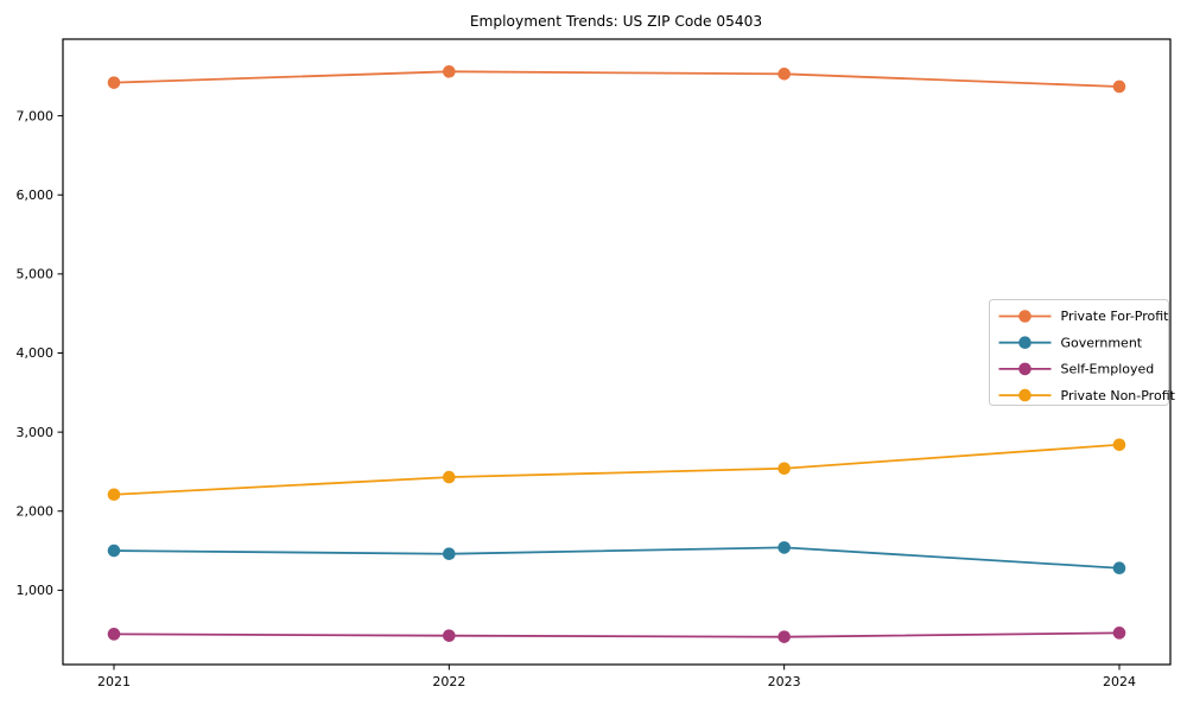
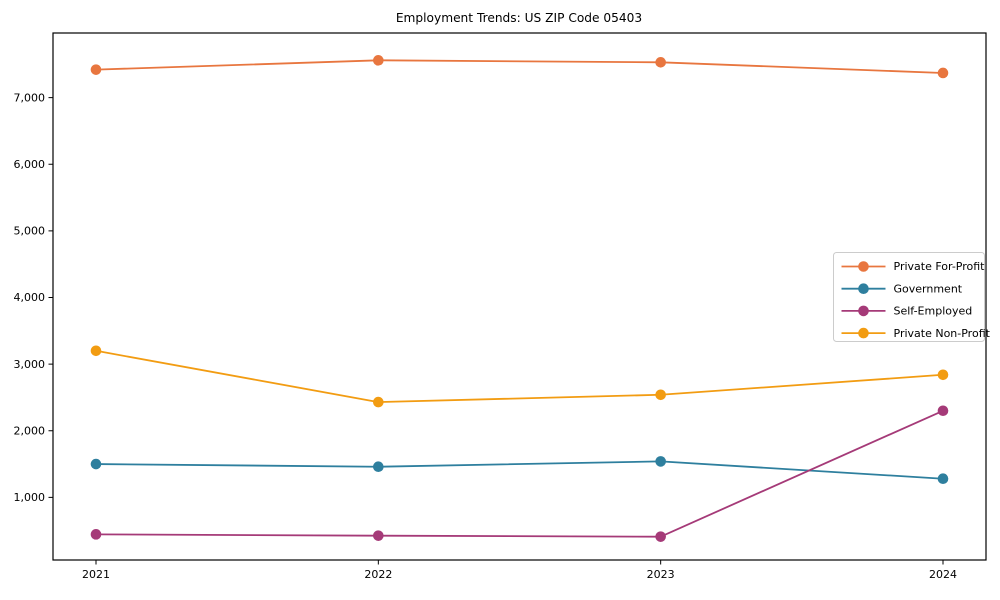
Private Non-Profit/2021: 2200 -> 3200
Self-Employed/2024: 500 -> 2300
